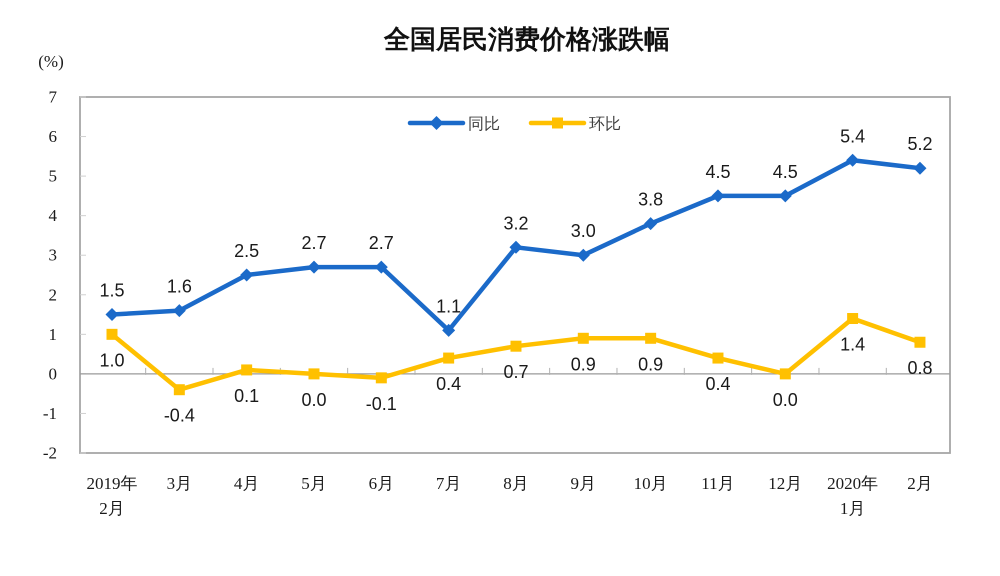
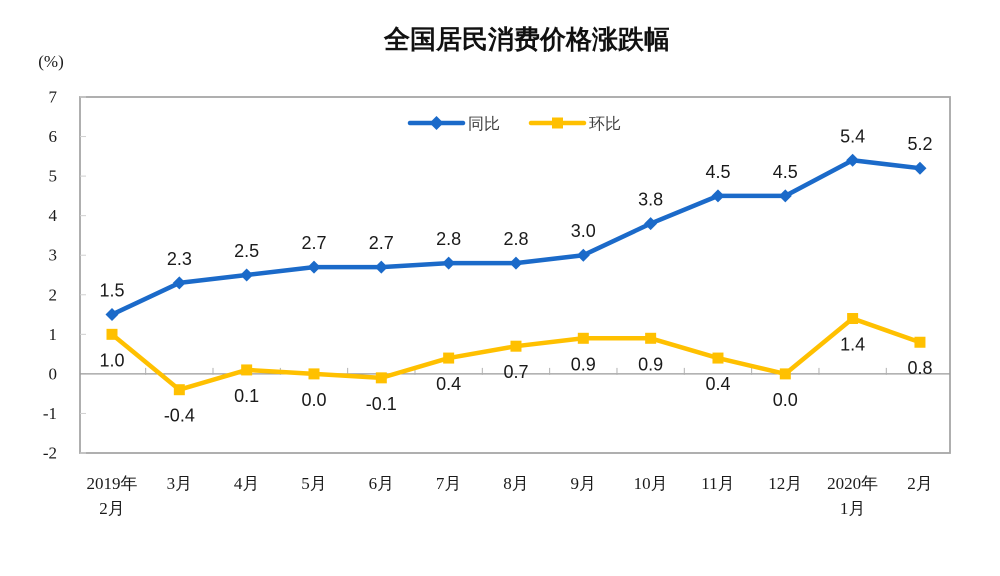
同比/3月: 1.6 -> 2.3
同比/7月: 1.1 -> 2.8
同比/8月: 3.2 -> 2.8
